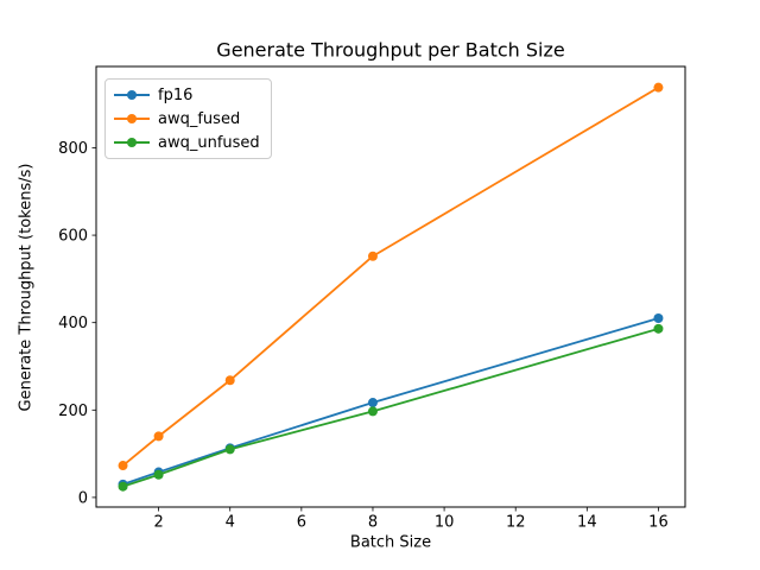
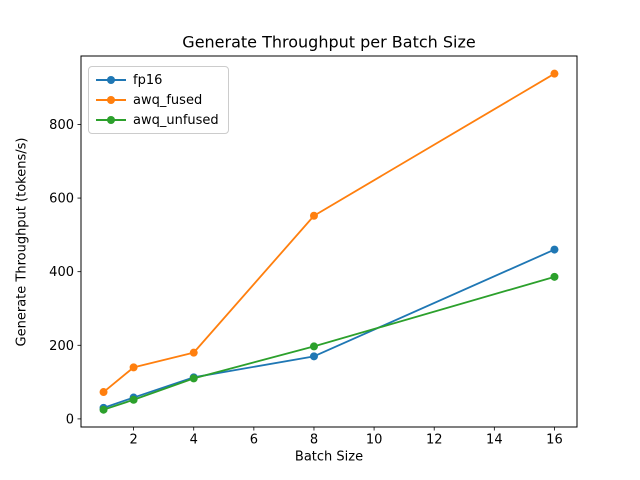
awq_fused/4: 270 -> 180
fp16/8: 220 -> 170
fp16/16: 410 -> 460
